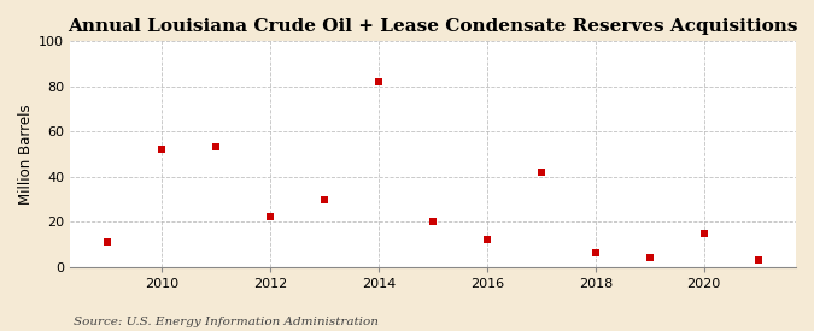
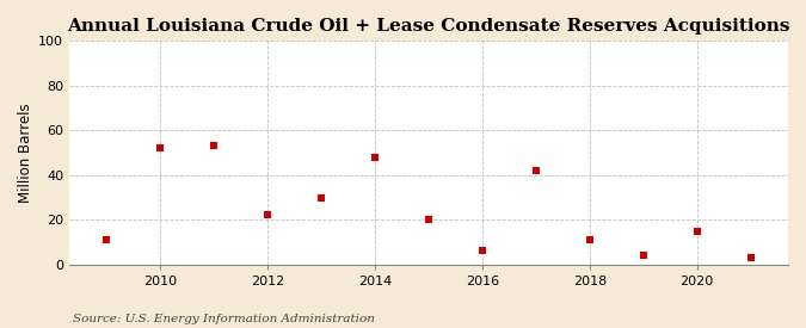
2014: 82 -> 48
2016: 12 -> 6
2018: 6 -> 11
